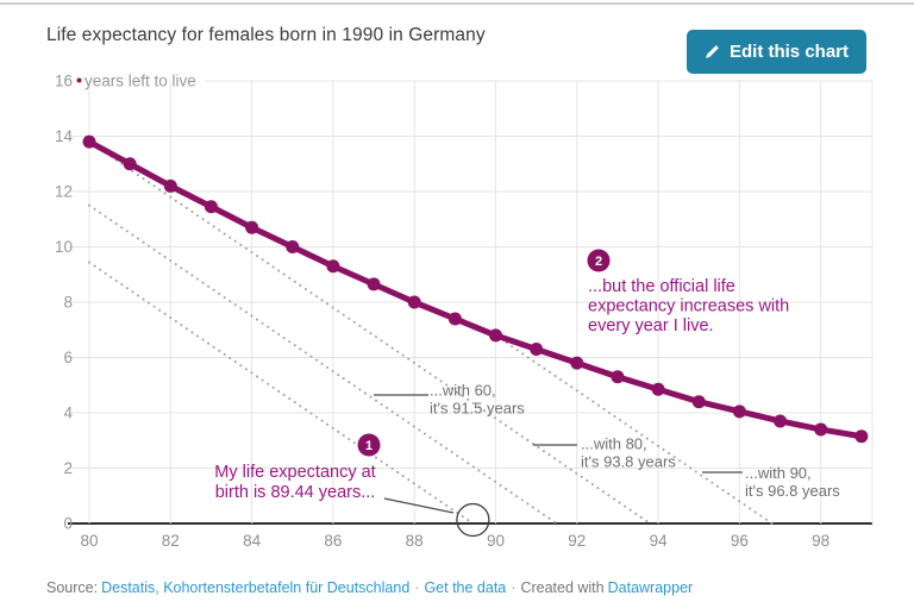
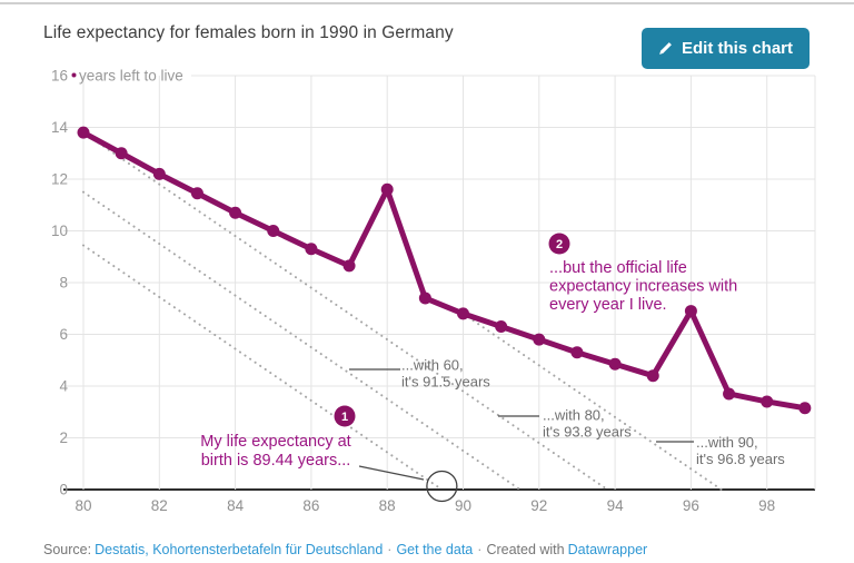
88: 8.0 -> 11.6
96: 4.0 -> 6.9
